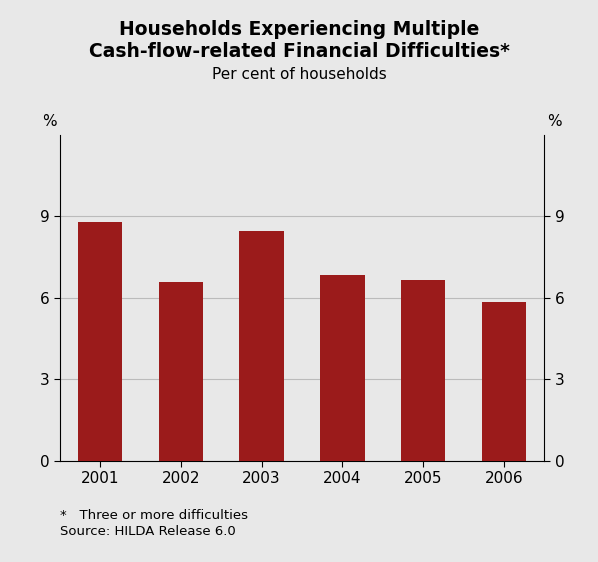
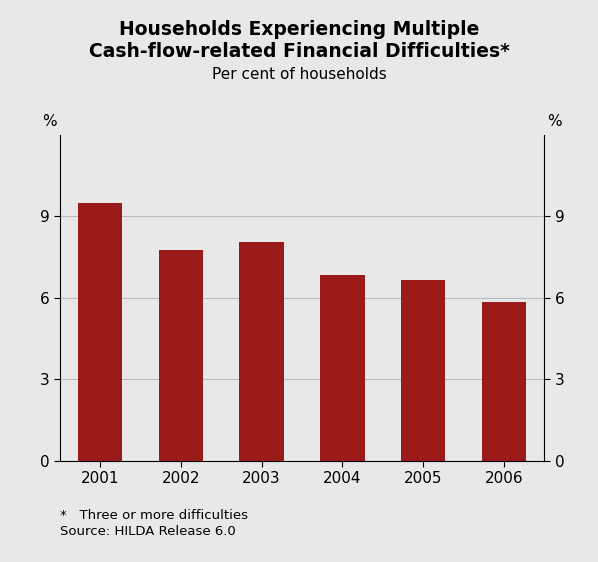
2001: 8.80 -> 9.50
2002: 6.60 -> 7.75
2003: 8.45 -> 8.05
